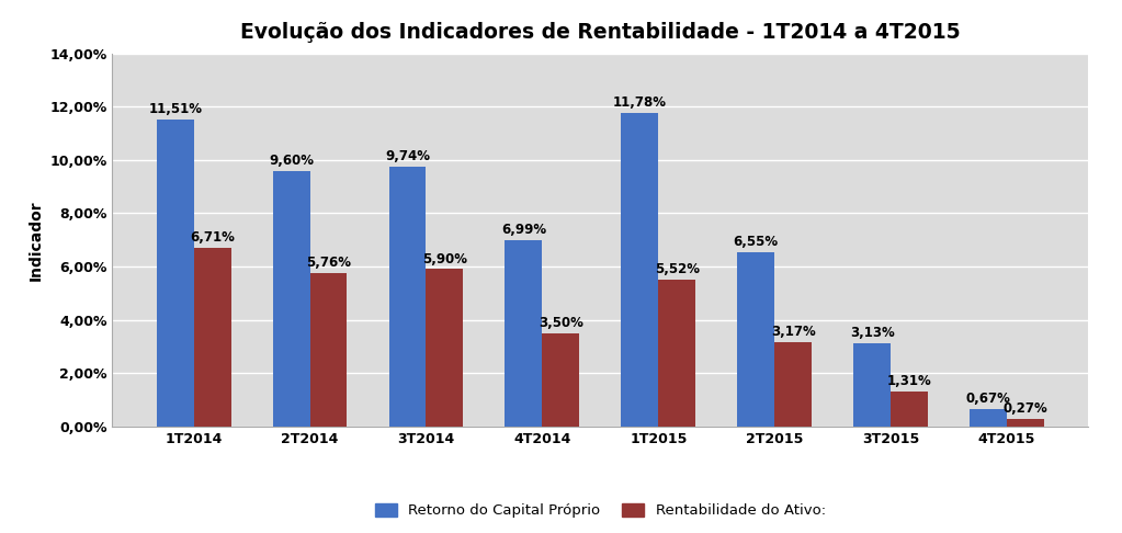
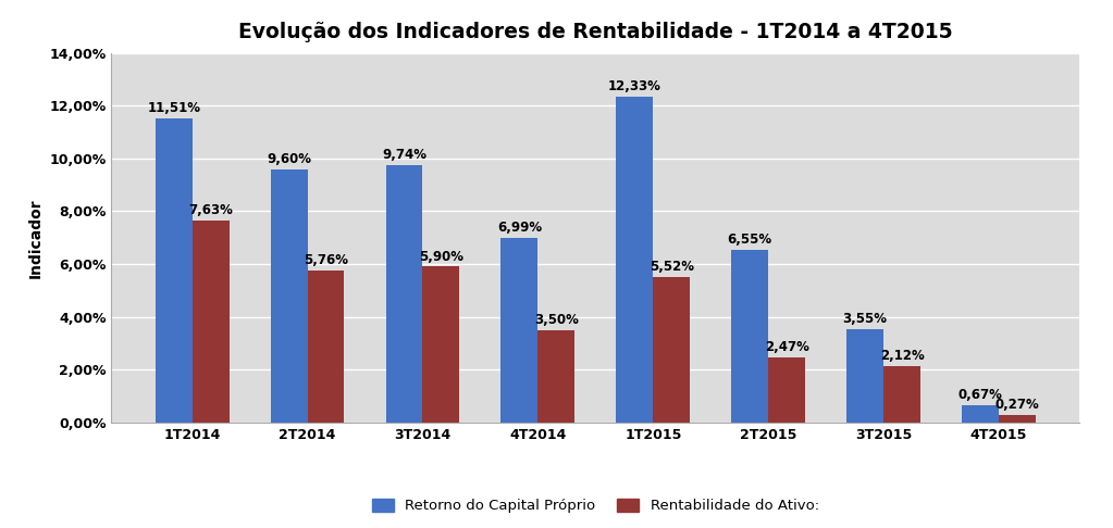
Rentabilidade do Ativo:/1T2014: 6,71% -> 7,63%
Retorno do Capital Próprio/1T2015: 11,78% -> 12,33%
Rentabilidade do Ativo:/2T2015: 3,17% -> 2,47%
Retorno do Capital Próprio/3T2015: 3,13% -> 3,55%
Rentabilidade do Ativo:/3T2015: 1,31% -> 2,12%
